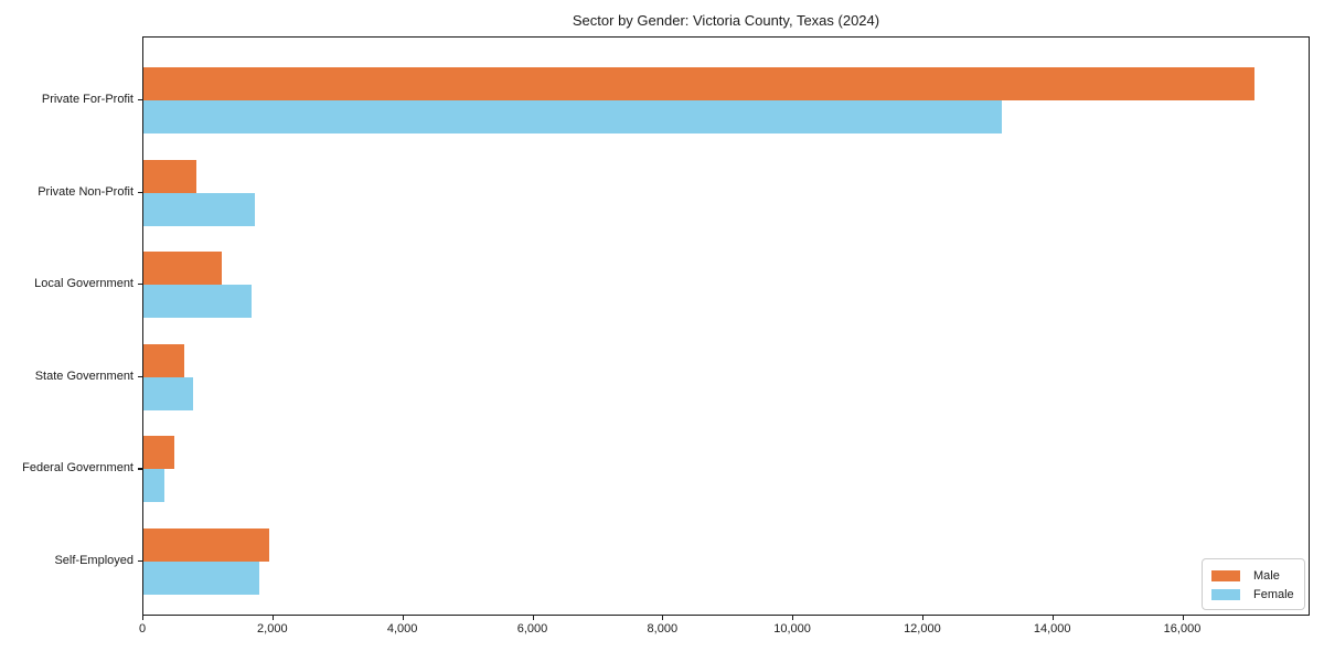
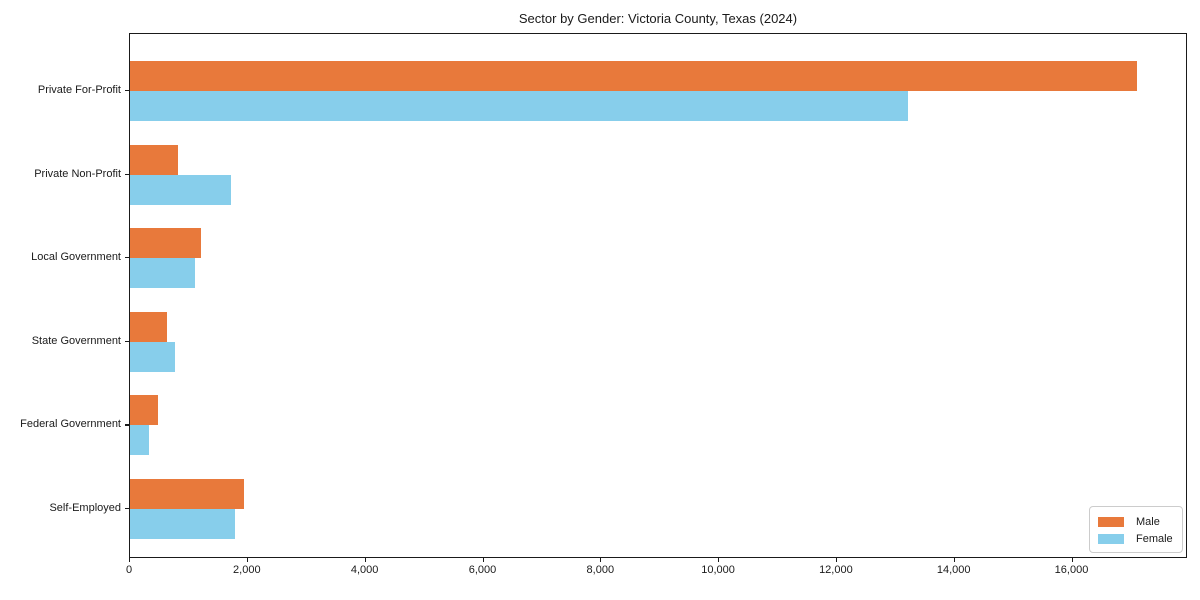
Female/Local Government: 1700 -> 1100
